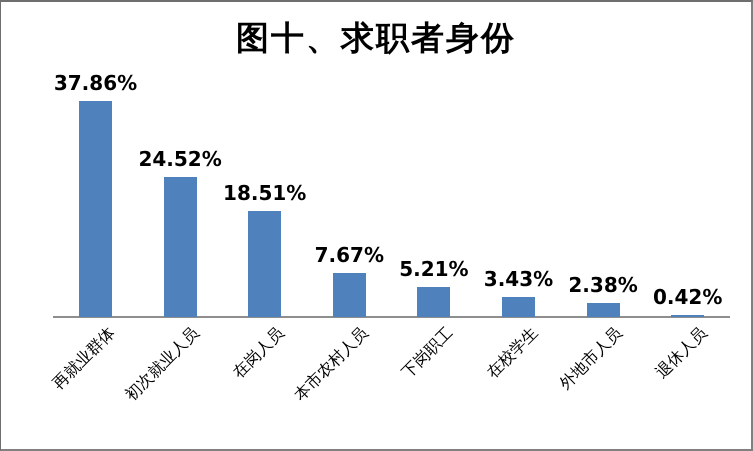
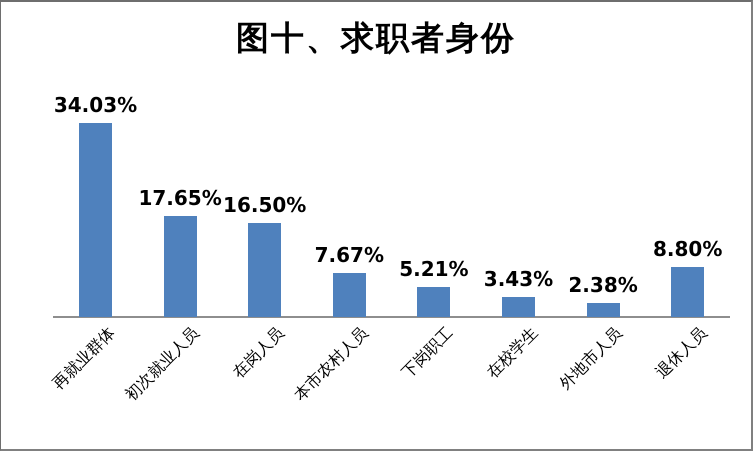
再就业群体: 37.86% -> 34.03%
初次就业人员: 24.52% -> 17.65%
在岗人员: 18.51% -> 16.50%
退休人员: 0.42% -> 8.80%
